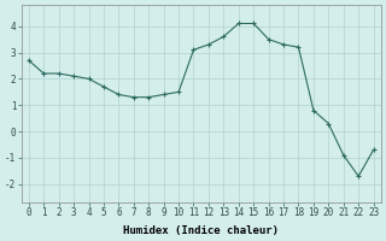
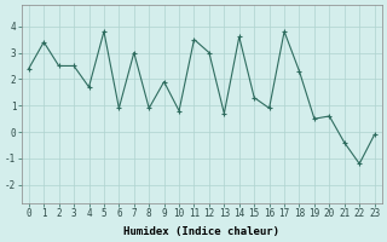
0: 2.7 -> 2.4
1: 2.2 -> 3.4
2: 2.2 -> 2.5
3: 2.1 -> 2.5
4: 2.0 -> 1.7
5: 1.7 -> 3.8
6: 1.4 -> 0.9
7: 1.3 -> 3.0
8: 1.3 -> 0.9
9: 1.4 -> 1.9
10: 1.5 -> 0.8
11: 3.1 -> 3.5
12: 3.3 -> 3.0
13: 3.6 -> 0.7
14: 4.1 -> 3.6
15: 4.1 -> 1.3
16: 3.5 -> 0.9
17: 3.3 -> 3.8
18: 3.2 -> 2.3
19: 0.8 -> 0.5
20: 0.3 -> 0.6
21: -0.9 -> -0.4
22: -1.7 -> -1.2
23: -0.7 -> -0.1
